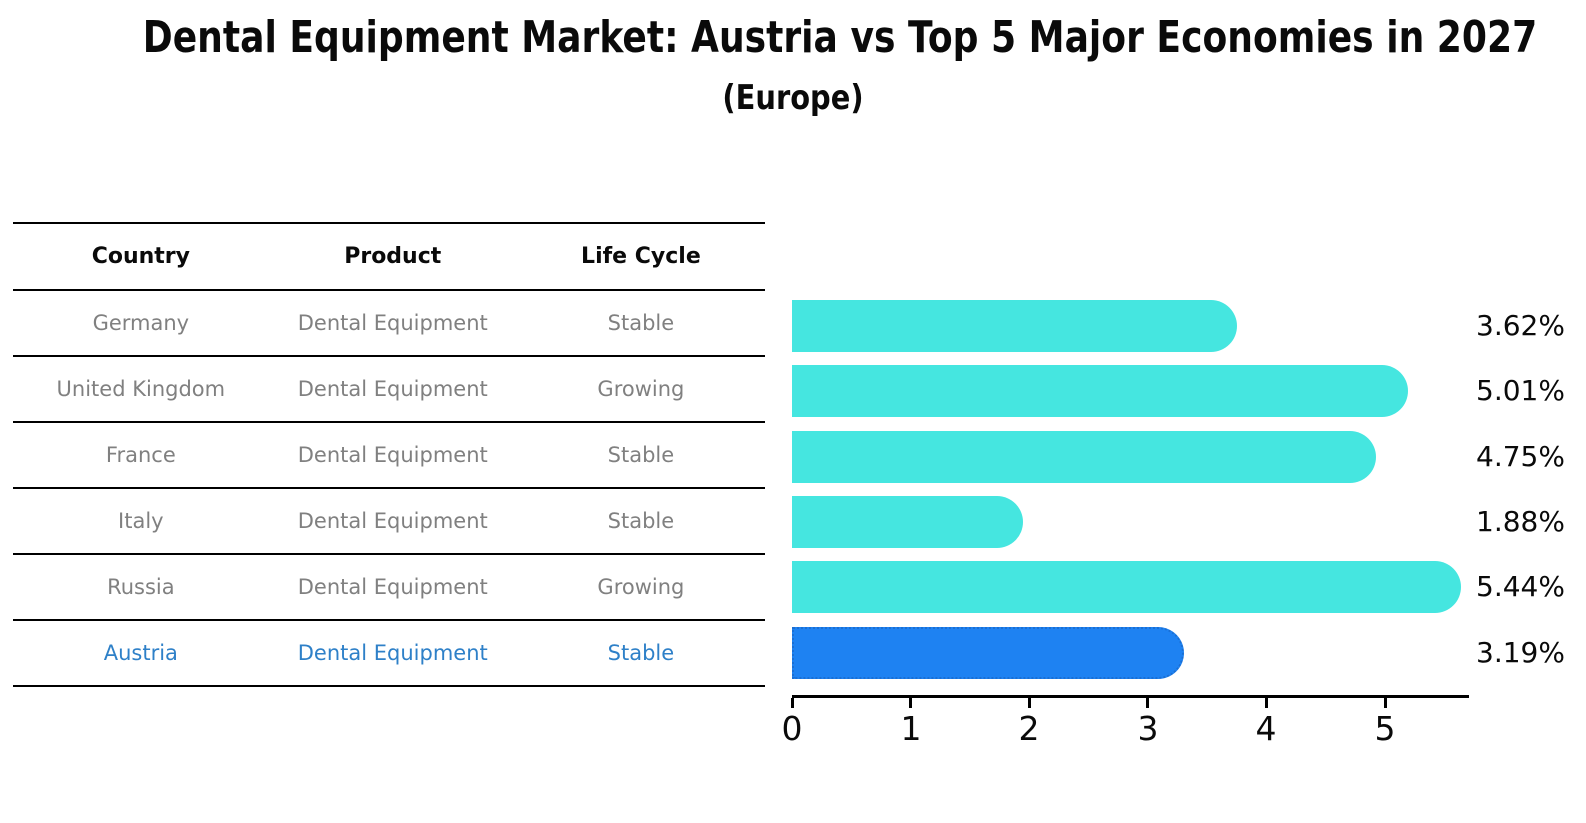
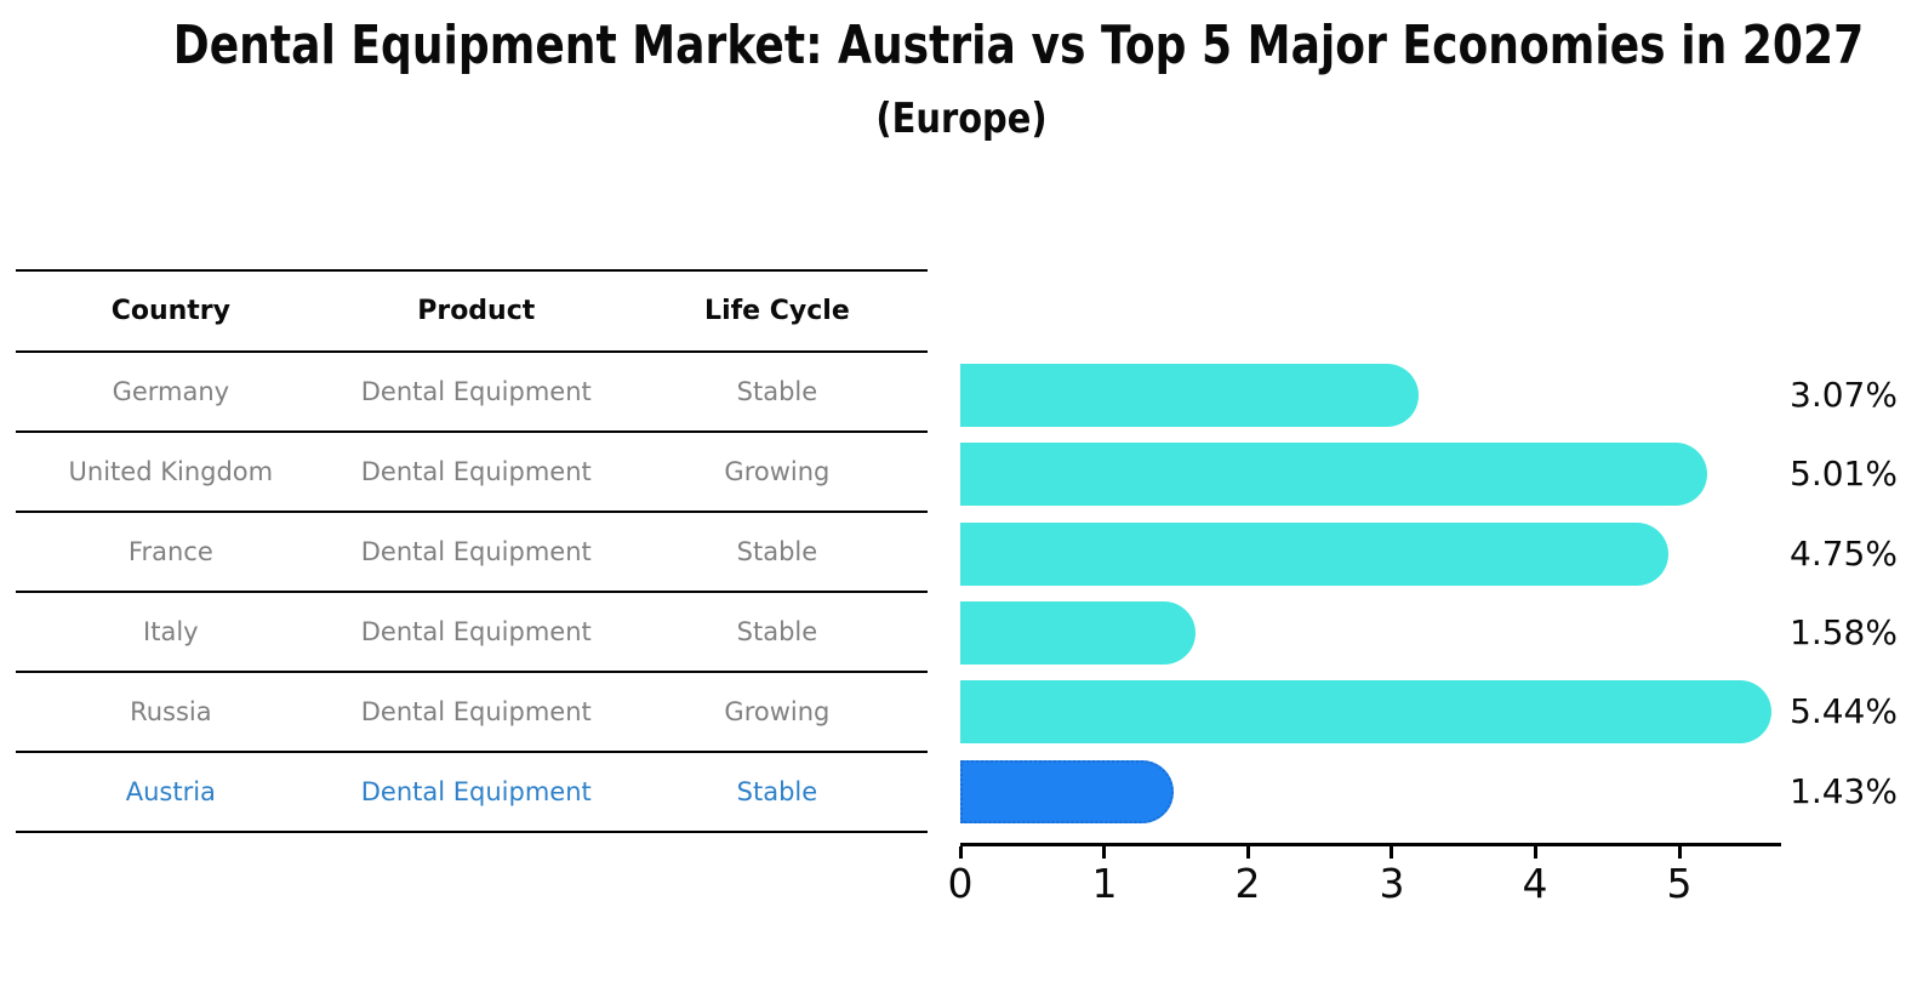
Germany: 3.62% -> 3.07%
Italy: 1.88% -> 1.58%
Austria: 3.19% -> 1.43%
